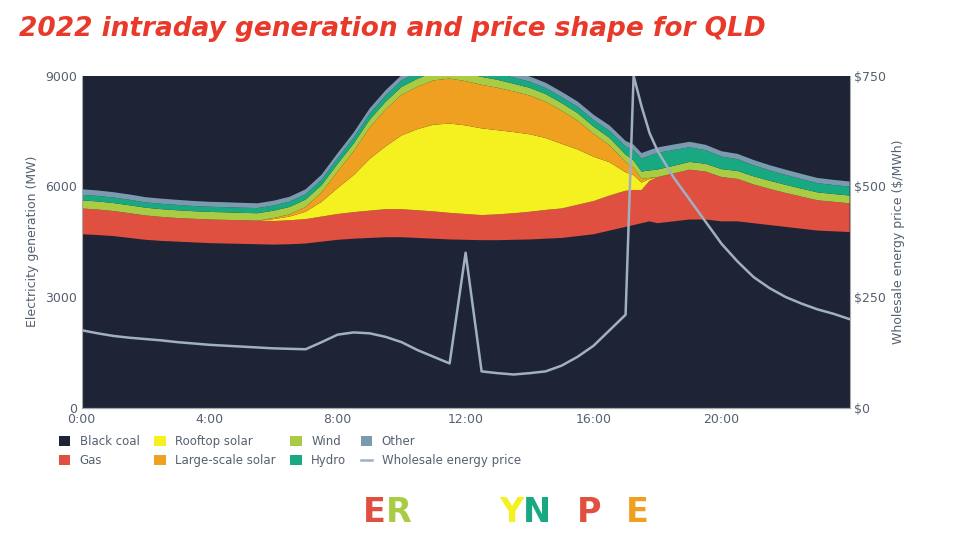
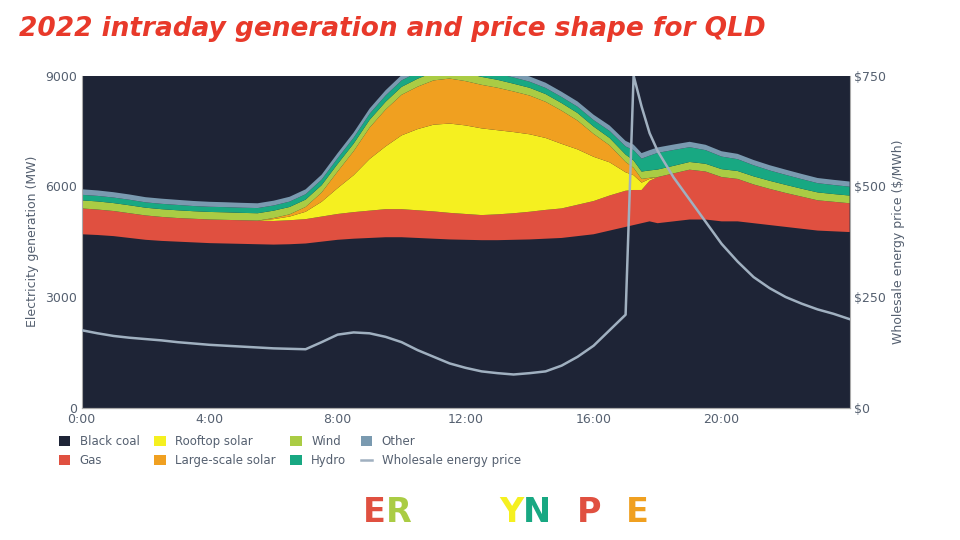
Wholesale energy price/12:00: $350 -> $90
